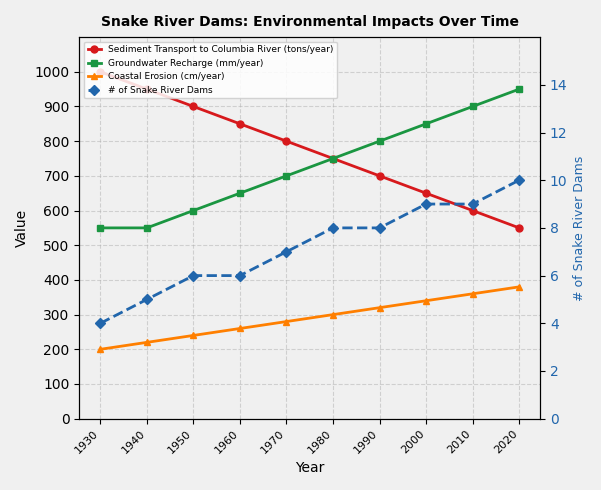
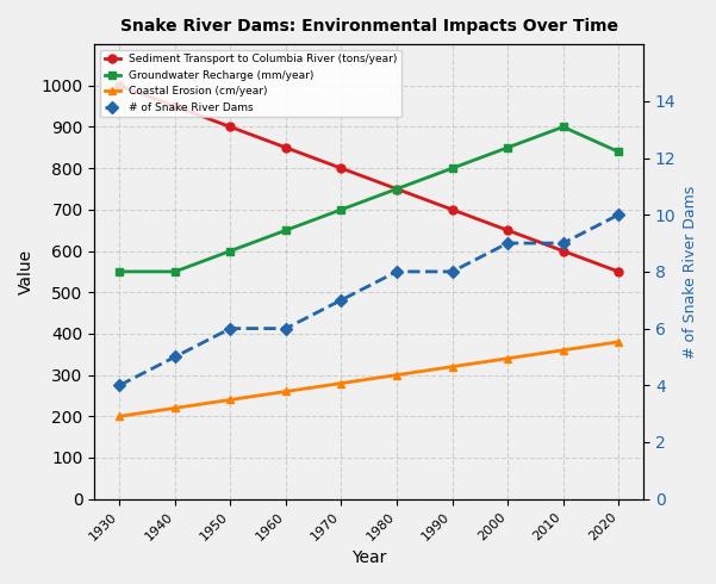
Groundwater Recharge (mm/year)/2020: 950 -> 840
